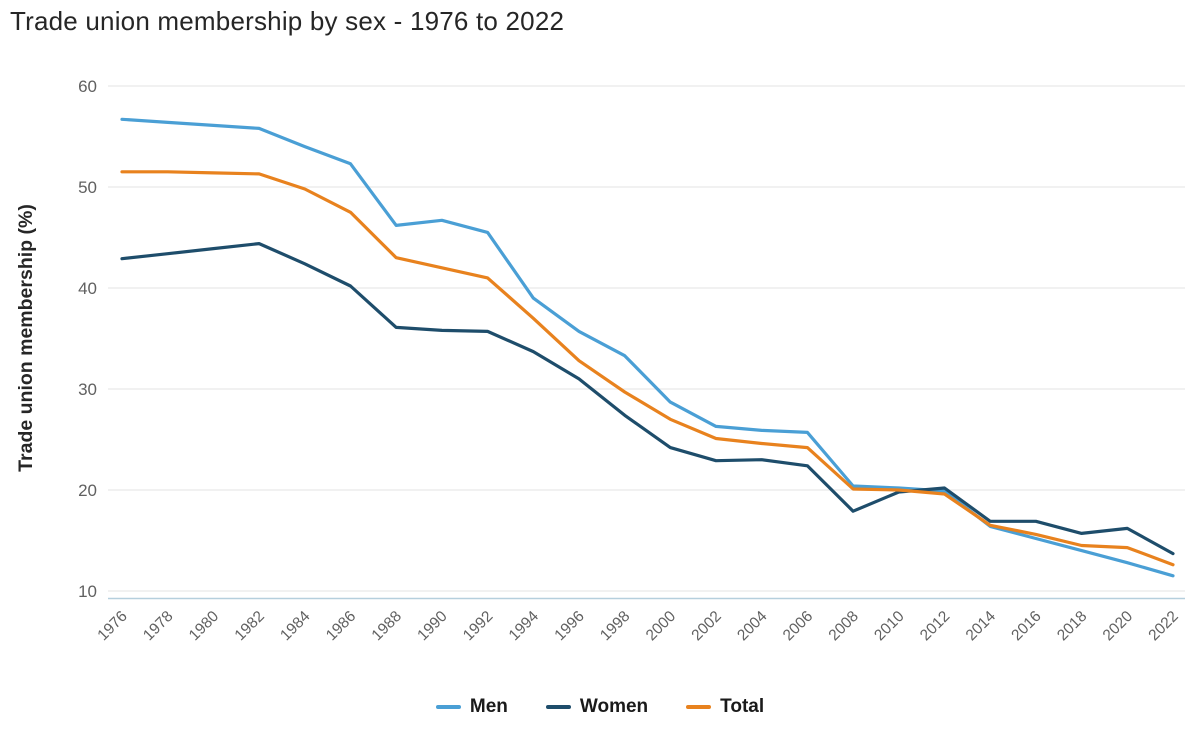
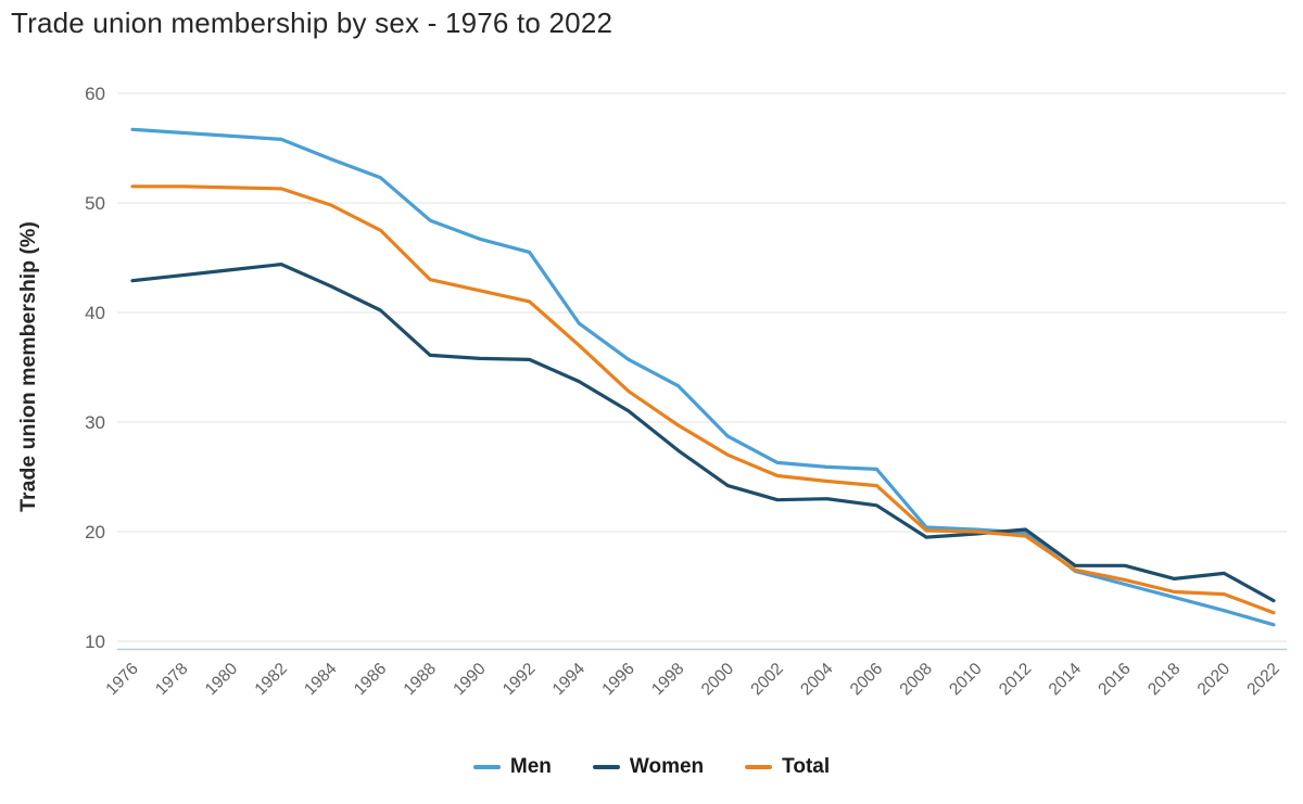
Men/1988: 46.2 -> 48.4
Women/2008: 17.9 -> 19.5
